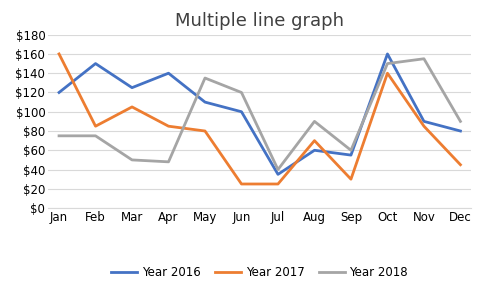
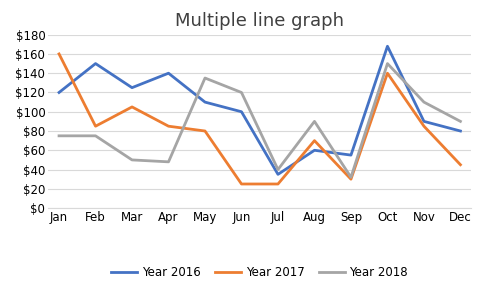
Year 2018/Sep: $60 -> $32
Year 2016/Oct: $160 -> $168
Year 2018/Nov: $155 -> $110
